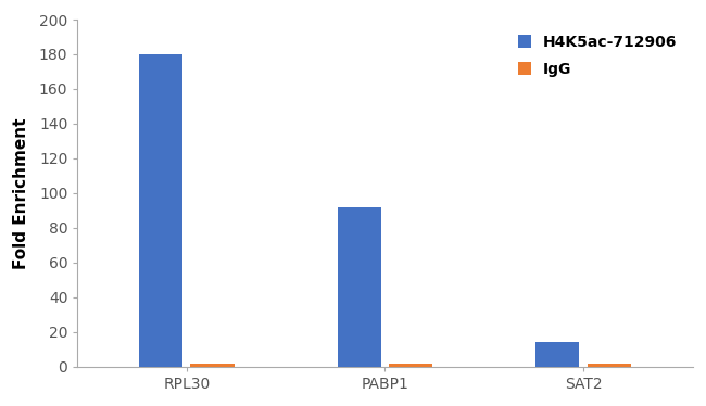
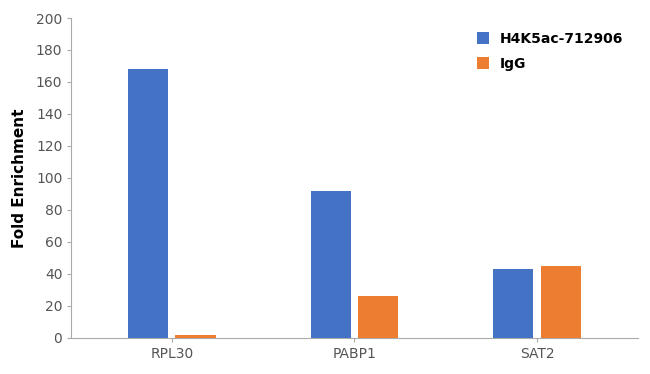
H4K5ac-712906/RPL30: 180 -> 168
IgG/PABP1: 2 -> 26
H4K5ac-712906/SAT2: 14 -> 43
IgG/SAT2: 2 -> 45
